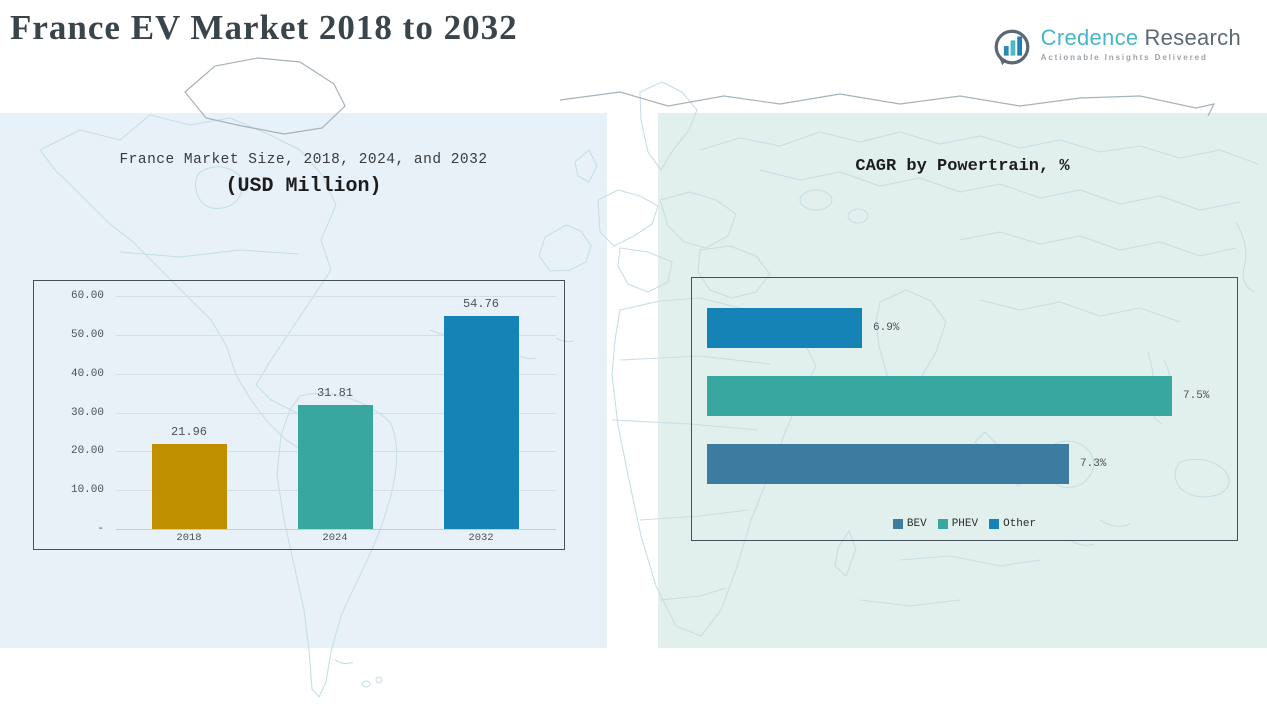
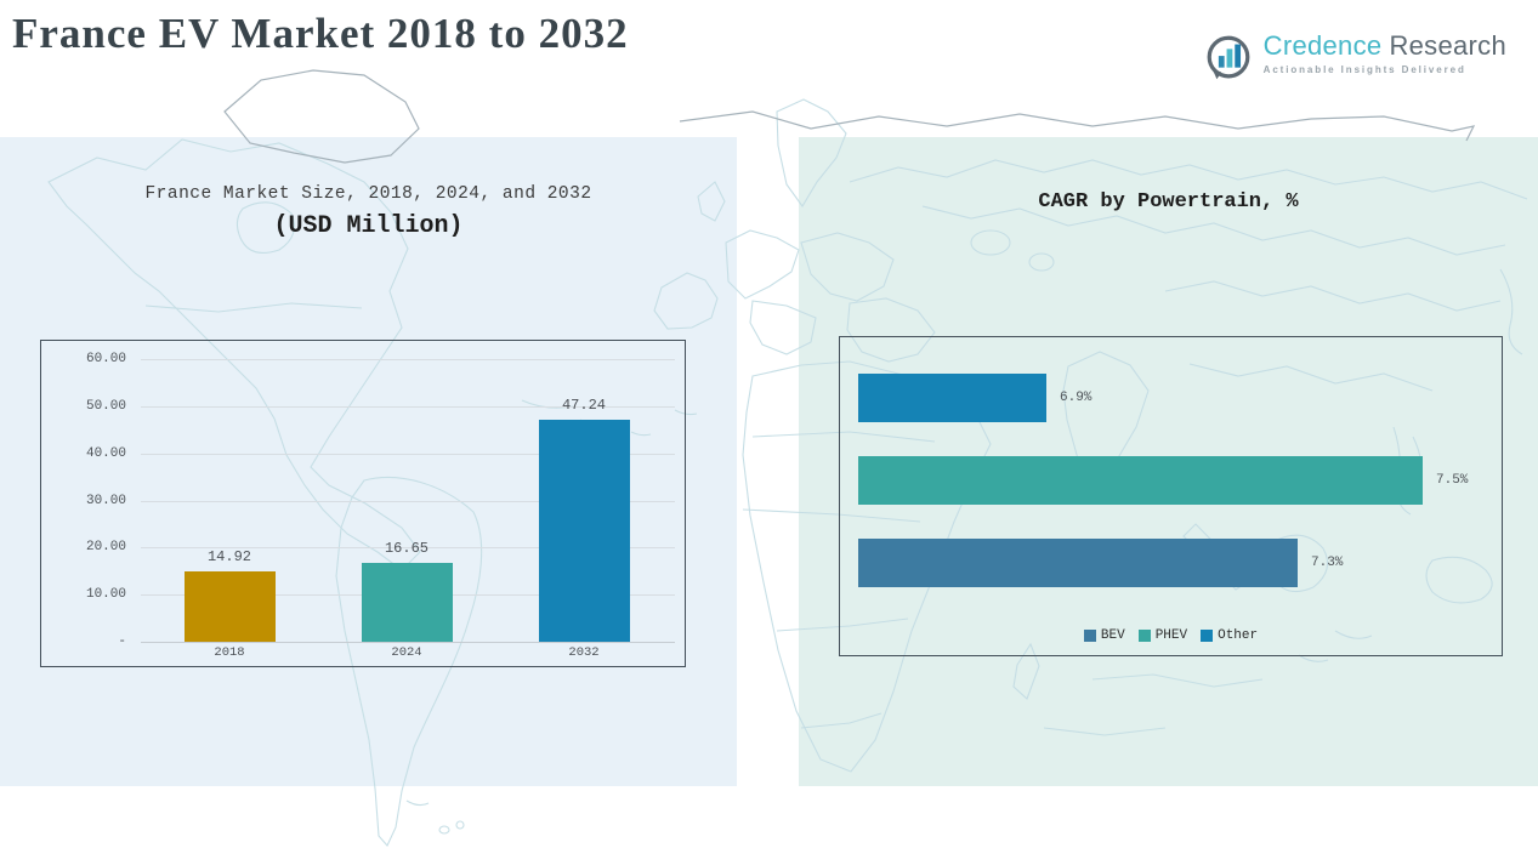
France Market Size, 2018, 2024, and 2032/2018: 21.96 -> 14.92
France Market Size, 2018, 2024, and 2032/2024: 31.81 -> 16.65
France Market Size, 2018, 2024, and 2032/2032: 54.76 -> 47.24
